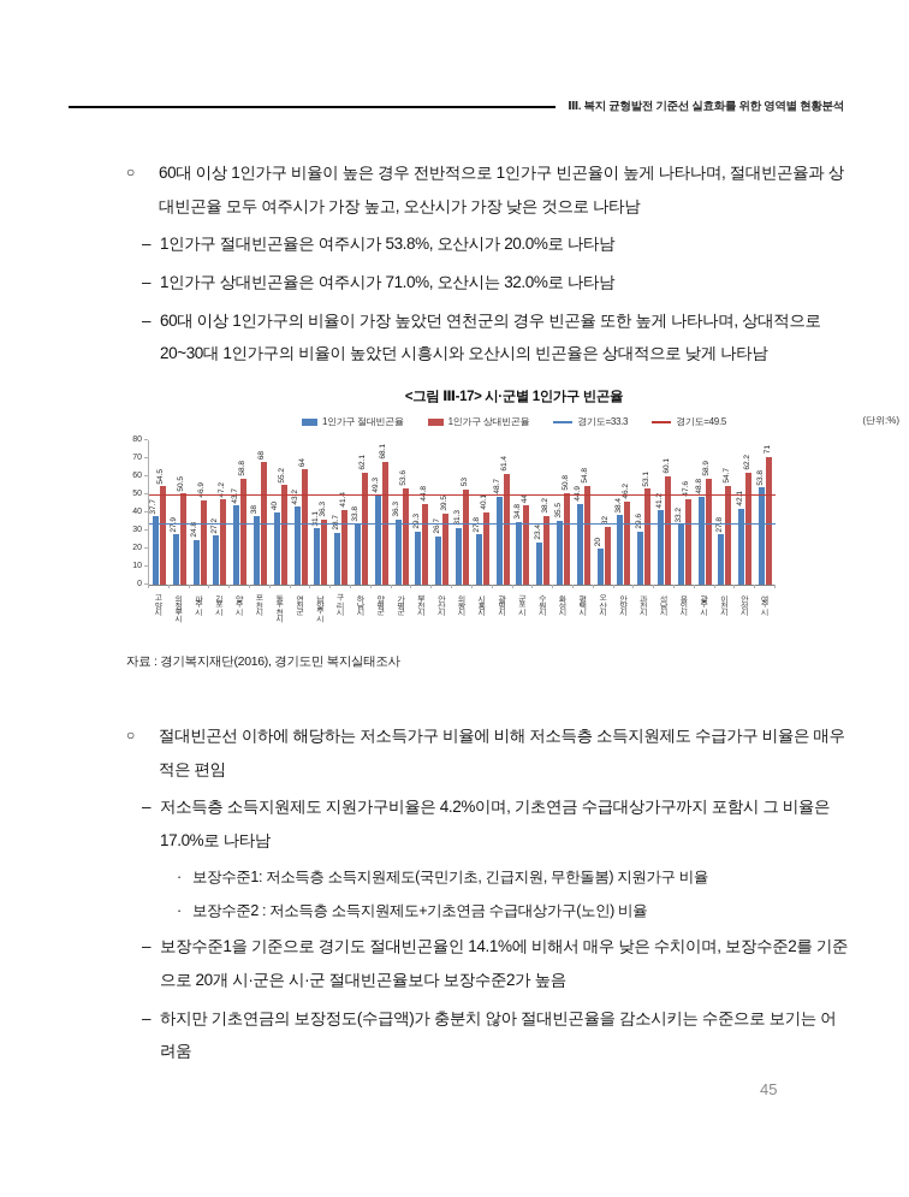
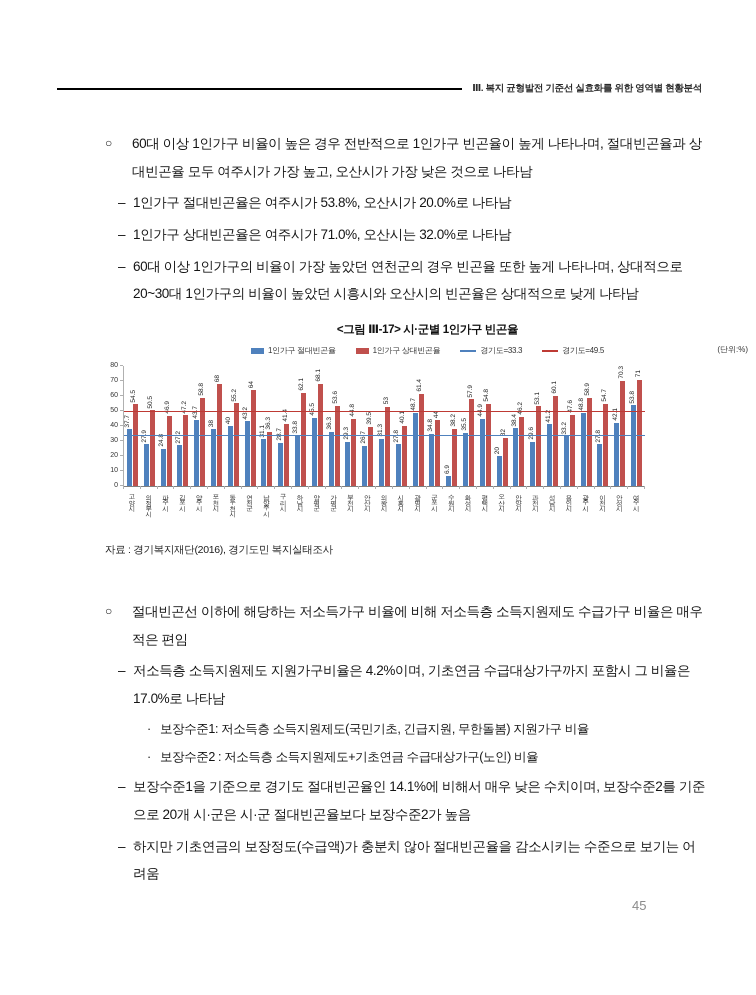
1인가구 절대빈곤율/양평군: 49.3 -> 45.5
1인가구 절대빈곤율/수원시: 23.4 -> 6.9
1인가구 상대빈곤율/화성시: 50.8 -> 57.9
1인가구 상대빈곤율/안성시: 62.2 -> 70.3
